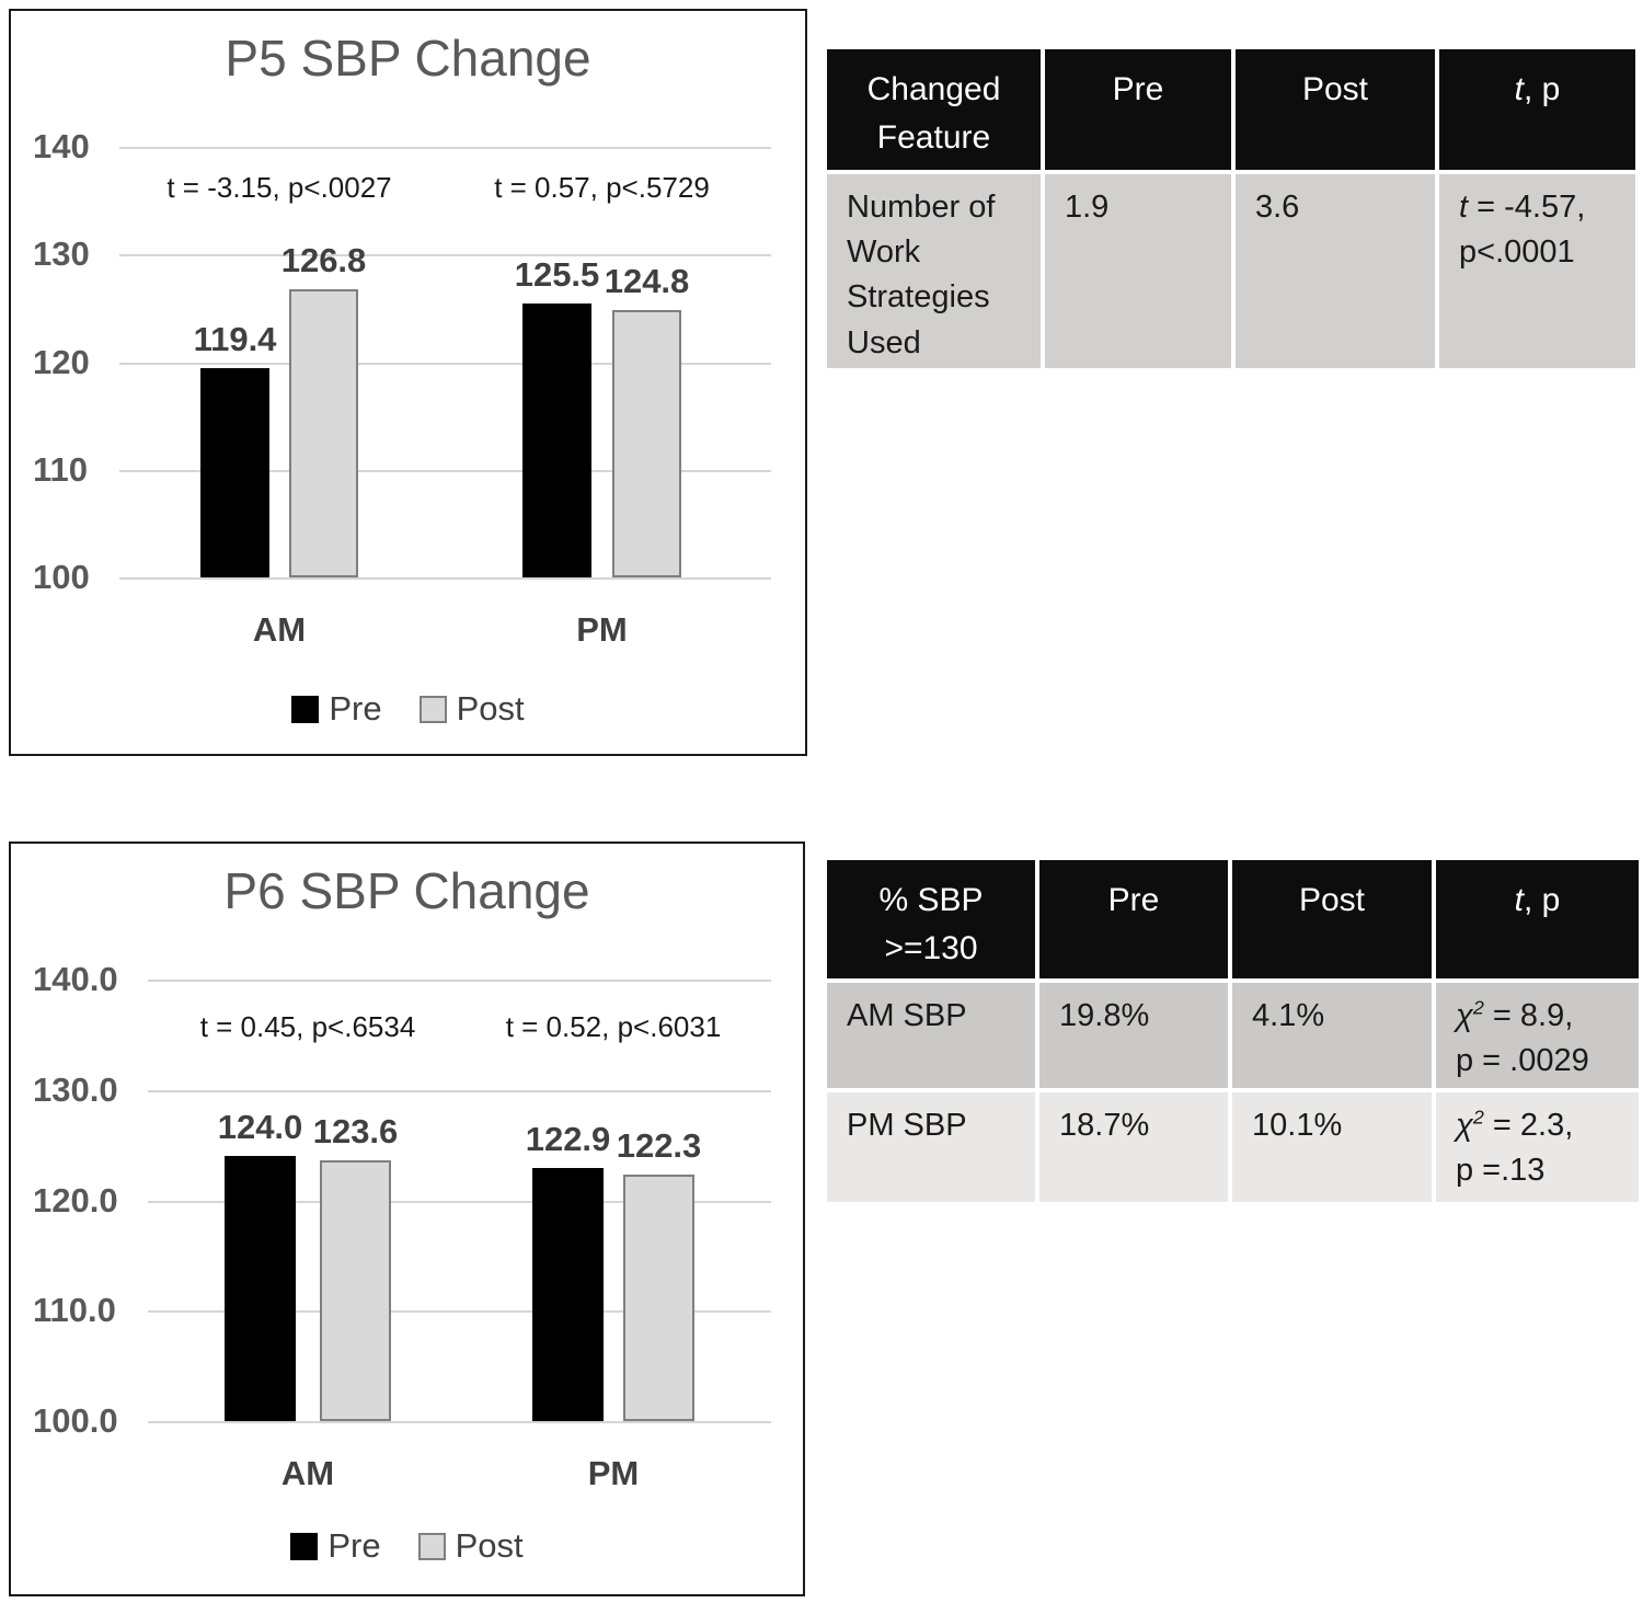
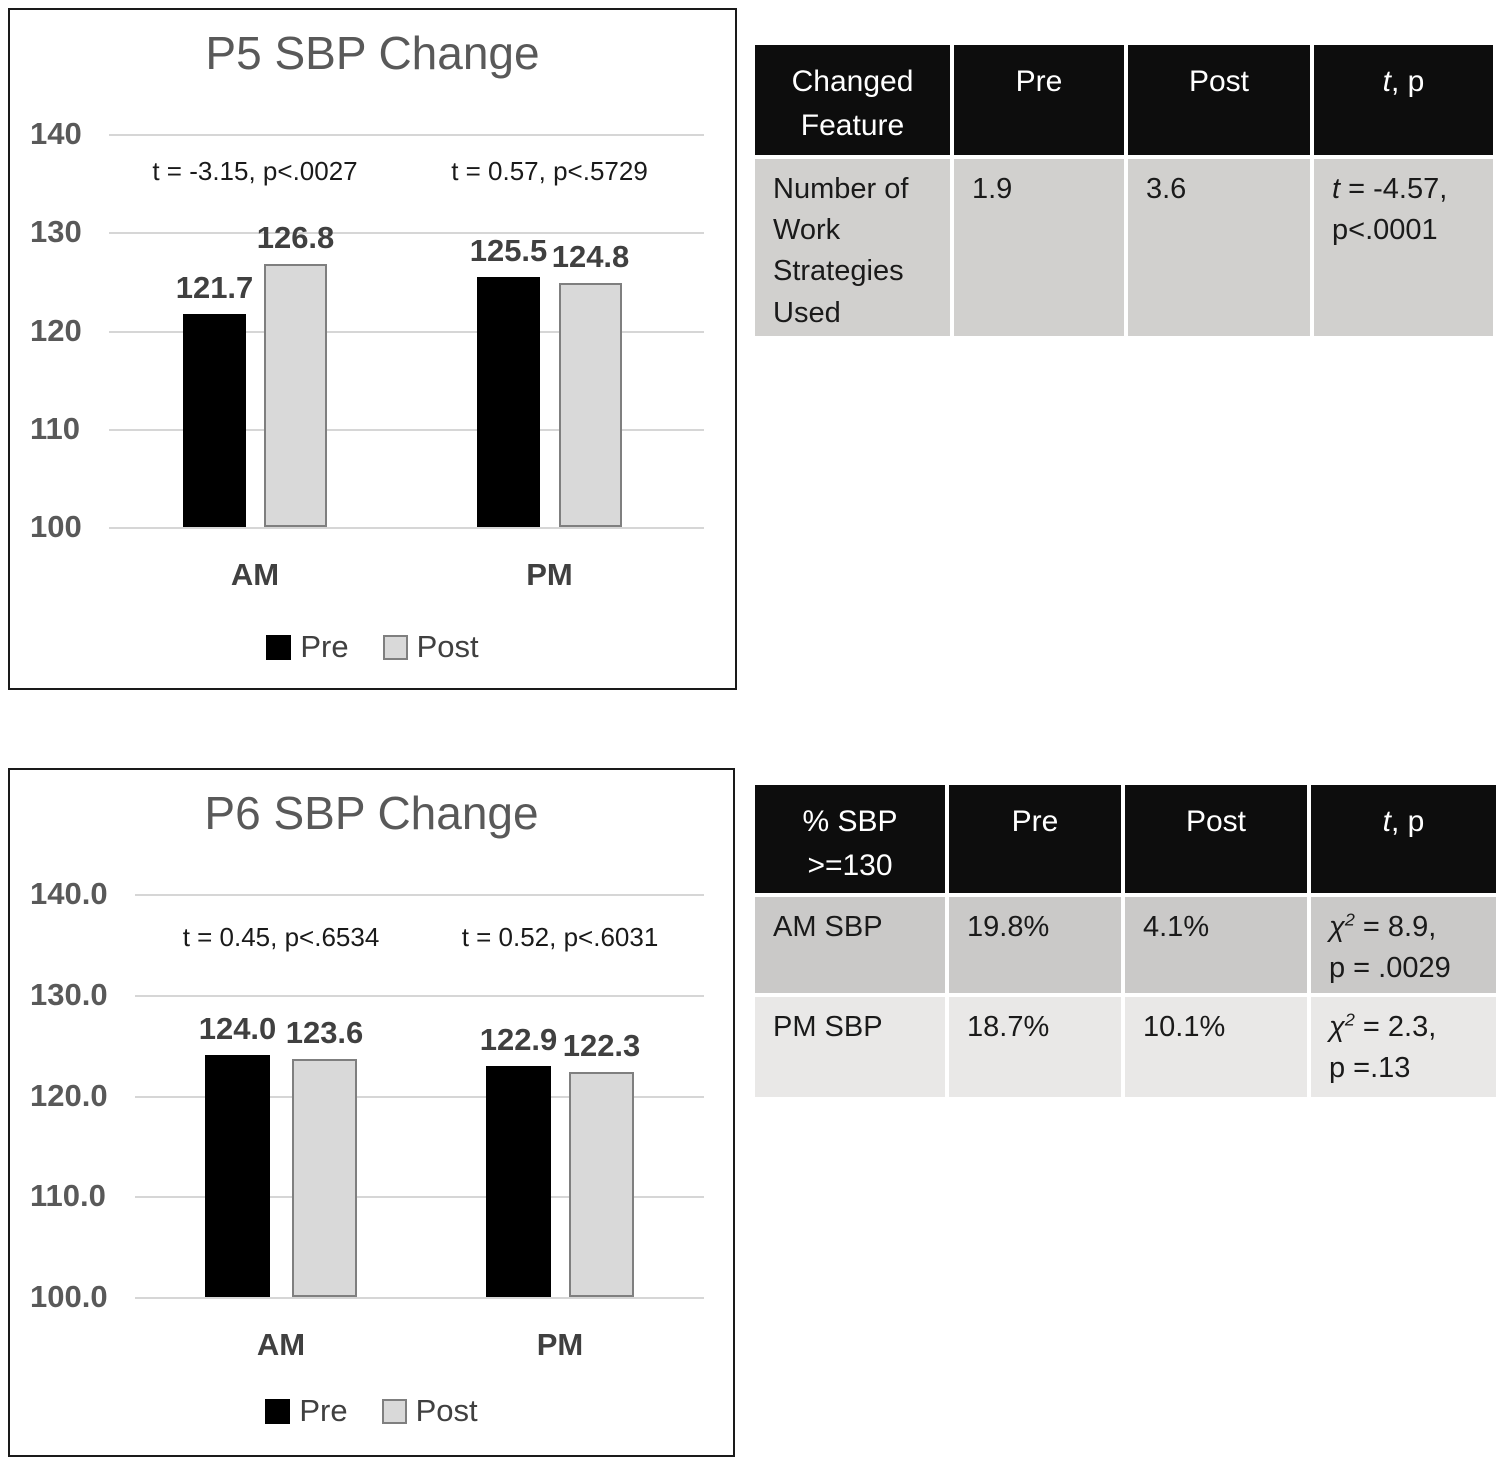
P5 SBP Change/Pre/AM: 119.4 -> 121.7
